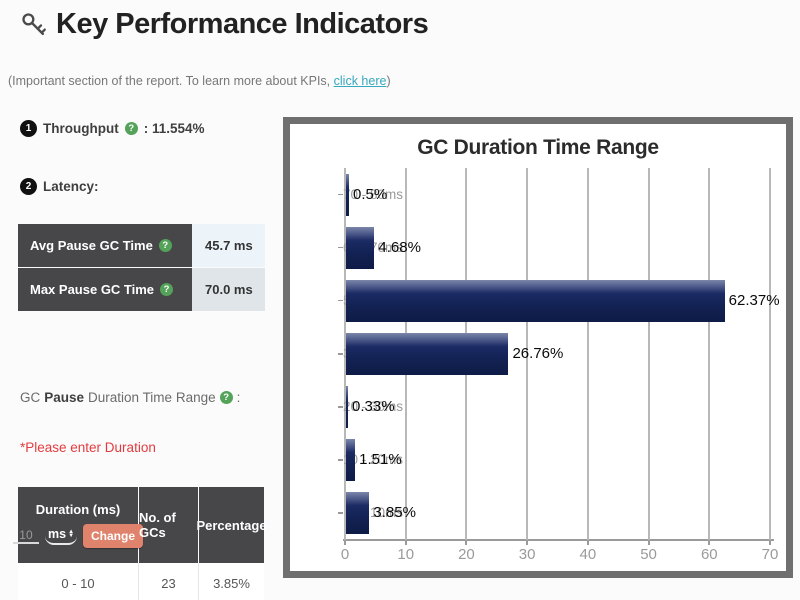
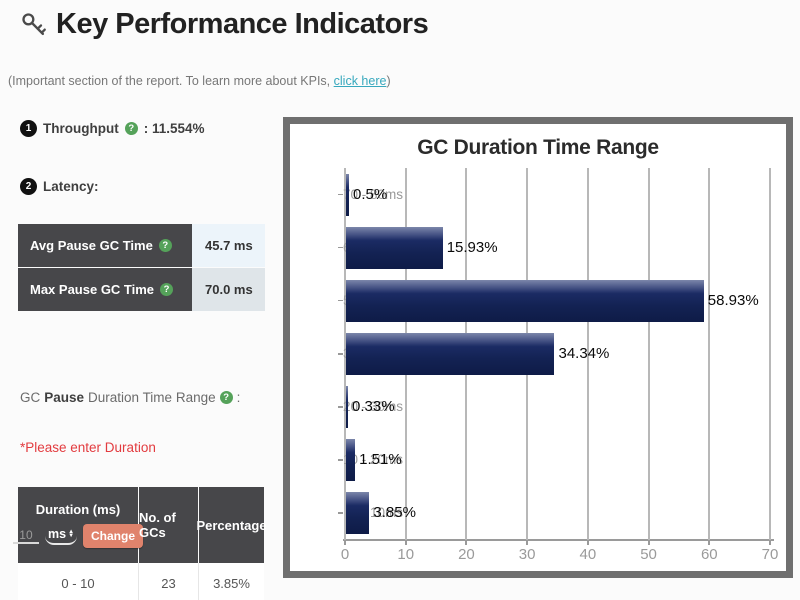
60 - 70ms: 4.68% -> 15.93%
50 - 60ms: 62.37% -> 58.93%
30 - 40ms: 26.76% -> 34.34%
